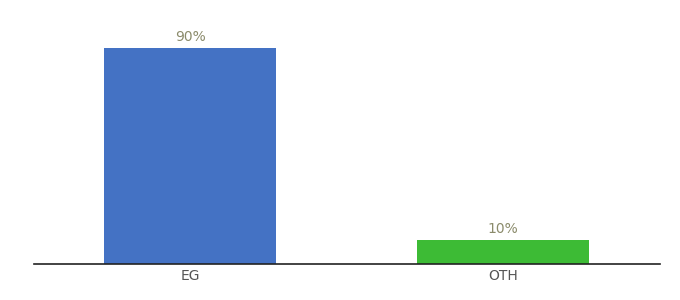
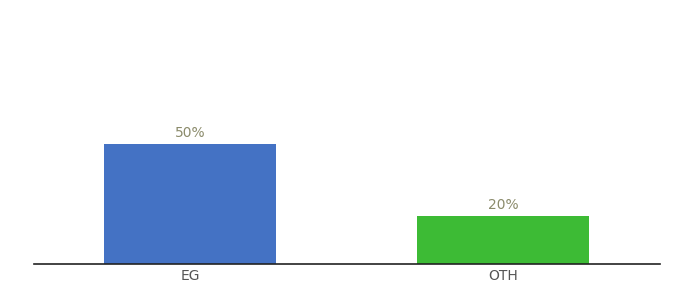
EG: 90% -> 50%
OTH: 10% -> 20%
